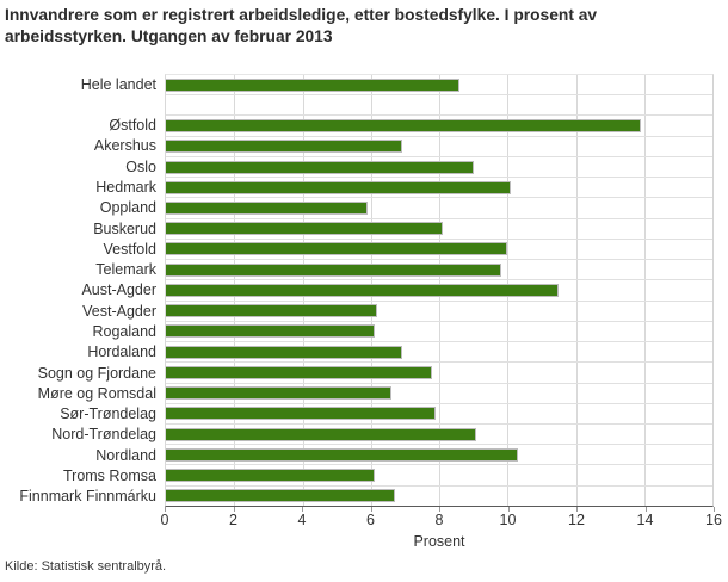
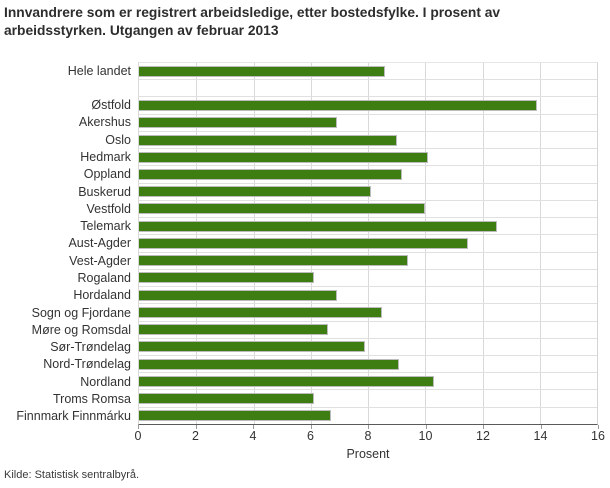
Oppland: 5.9 -> 9.2
Telemark: 9.8 -> 12.5
Vest-Agder: 6.2 -> 9.4
Sogn og Fjordane: 7.8 -> 8.5
